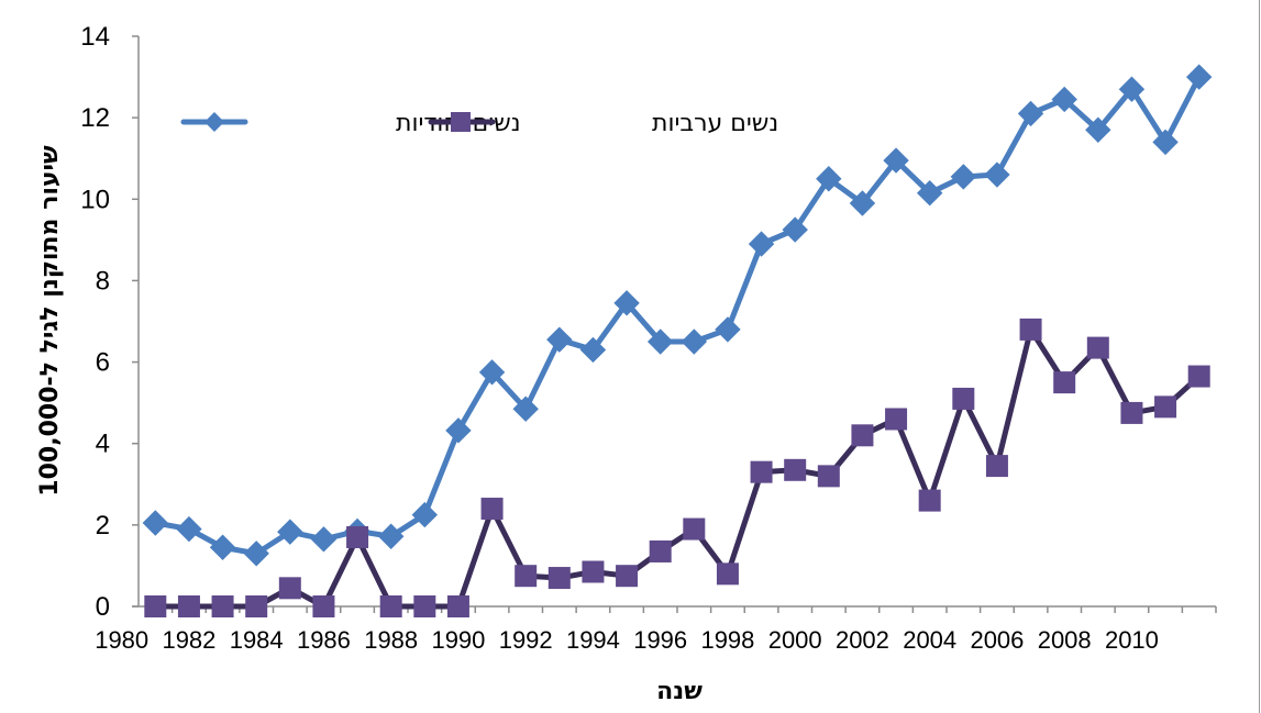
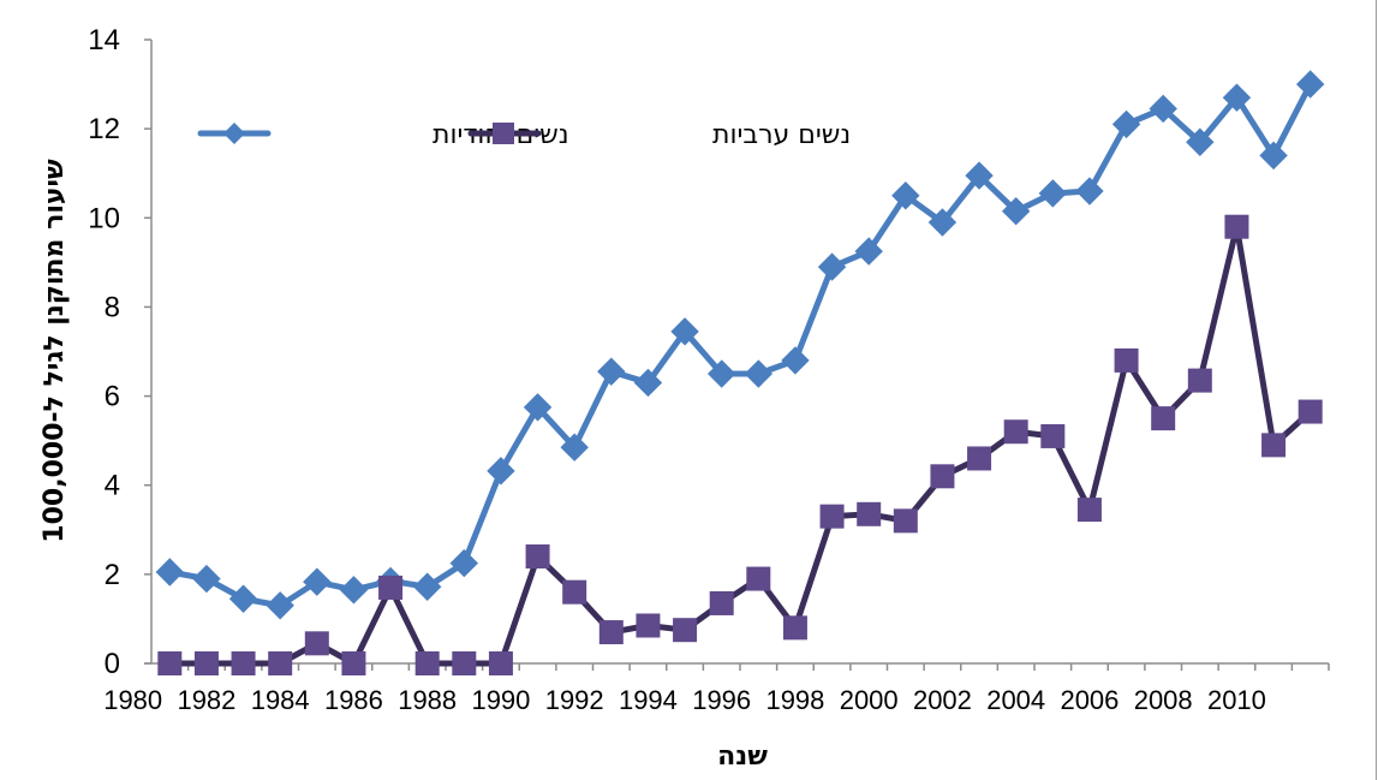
נשים ערביות/1992: 0.8 -> 1.6
נשים ערביות/2004: 2.6 -> 5.2
נשים ערביות/2010: 4.8 -> 9.8
